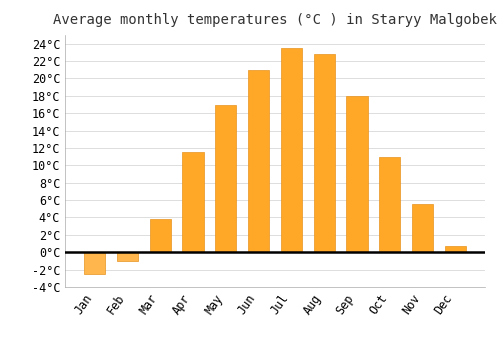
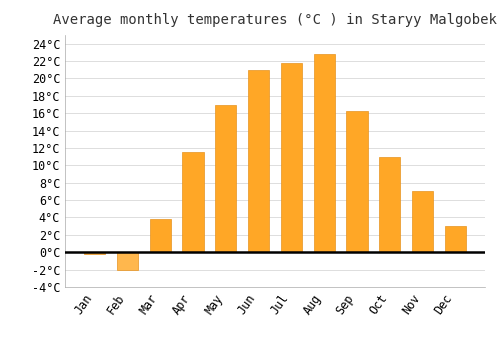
Jan: -2.5°C -> -0.2°C
Feb: -1.0°C -> -2.0°C
Jul: 23.5°C -> 21.8°C
Sep: 18.0°C -> 16.2°C
Nov: 5.5°C -> 7.0°C
Dec: 0.7°C -> 3.0°C
